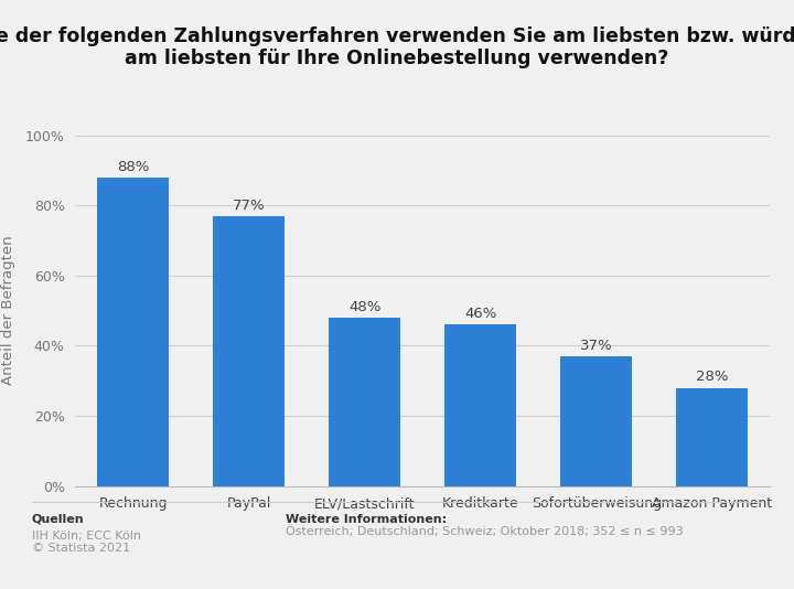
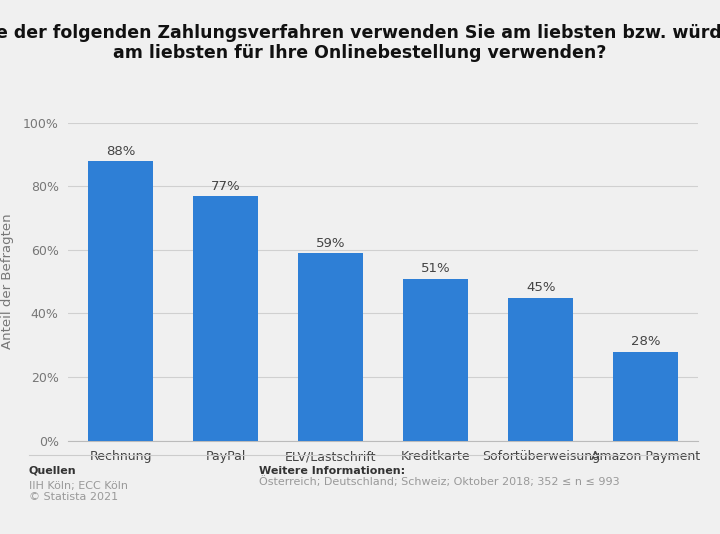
ELV/Lastschrift: 48% -> 59%
Kreditkarte: 46% -> 51%
Sofortüberweisung: 37% -> 45%
